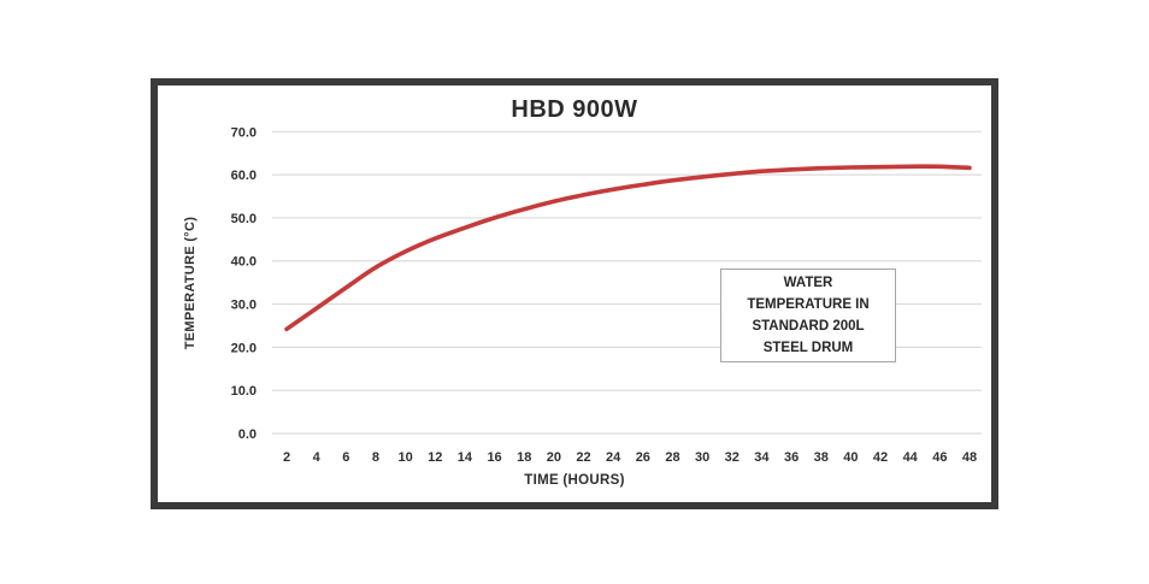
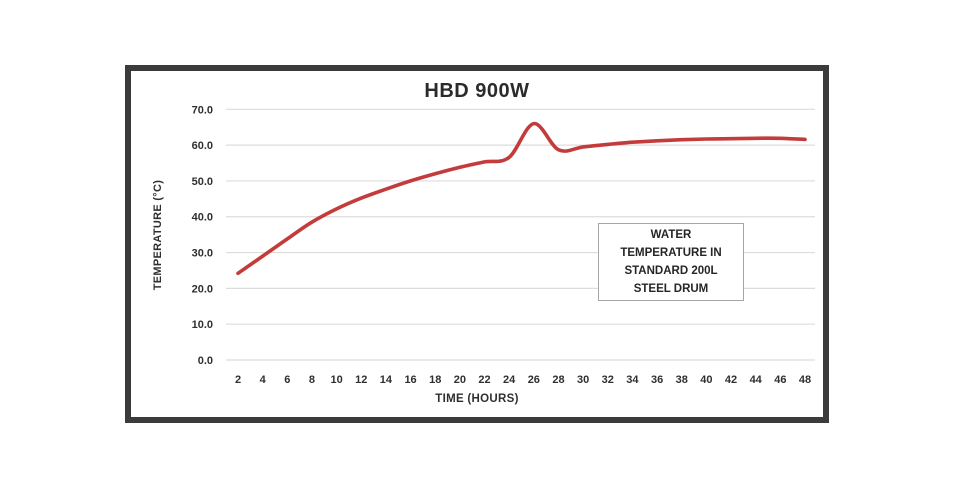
26: 58 -> 66
